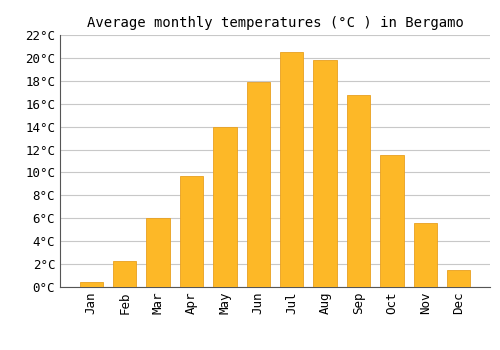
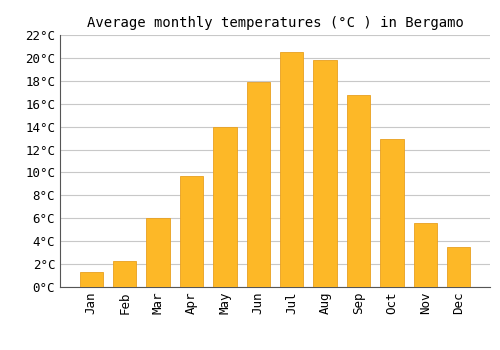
Jan: 0.4°C -> 1.3°C
Oct: 11.5°C -> 12.9°C
Dec: 1.5°C -> 3.5°C
